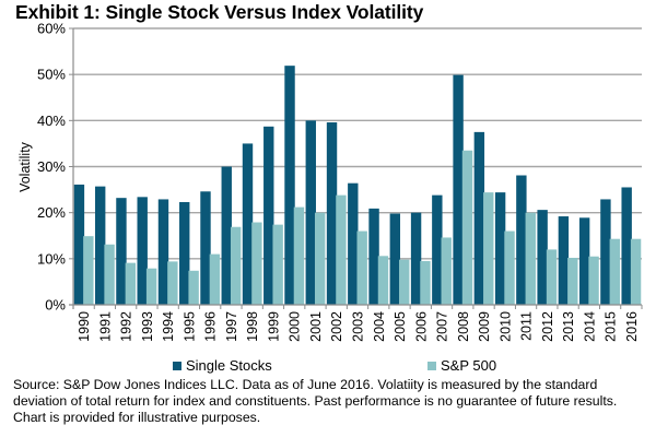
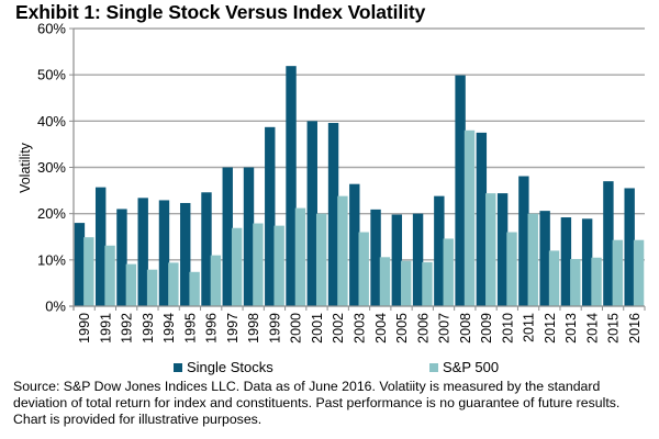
Single Stocks/1990: 26% -> 18%
Single Stocks/1992: 23% -> 21%
Single Stocks/1998: 35% -> 30%
S&P 500/2008: 34% -> 38%
Single Stocks/2015: 23% -> 27%
